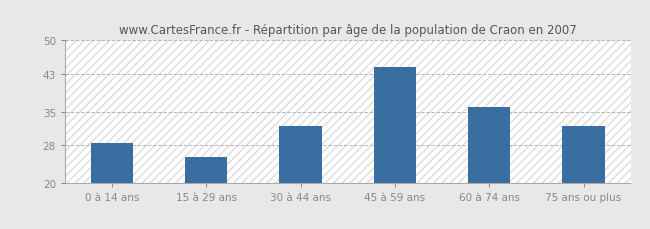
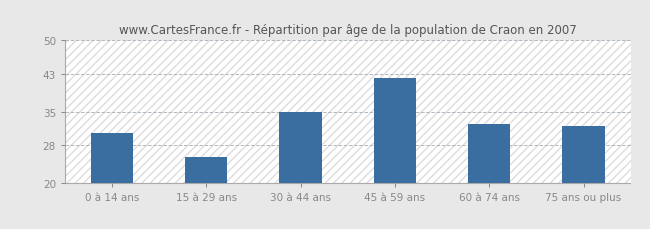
0 à 14 ans: 28.5 -> 30.5
30 à 44 ans: 32.0 -> 35.0
45 à 59 ans: 44.5 -> 42.0
60 à 74 ans: 36.0 -> 32.5
